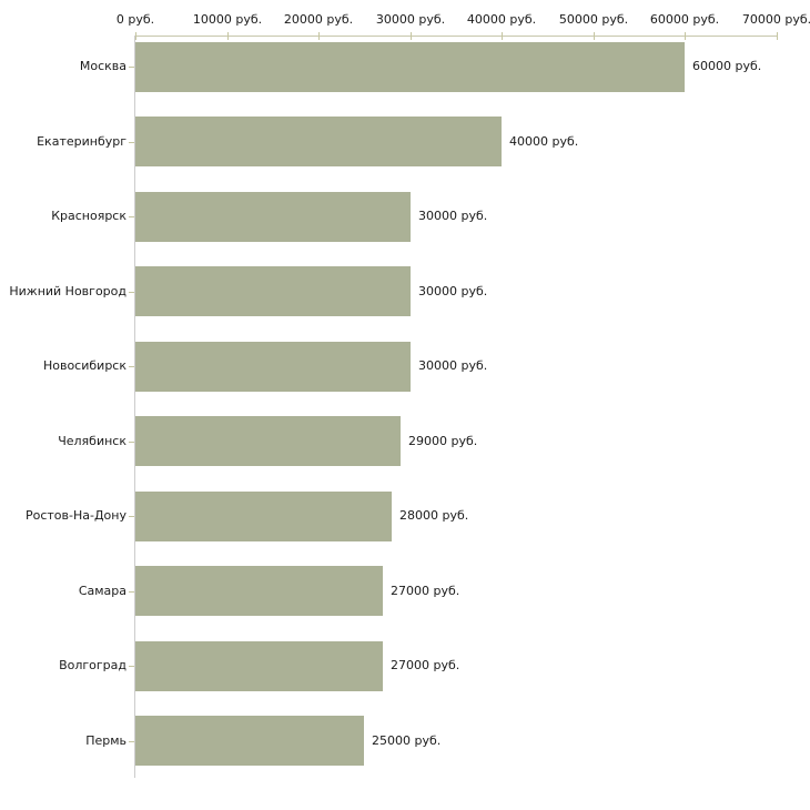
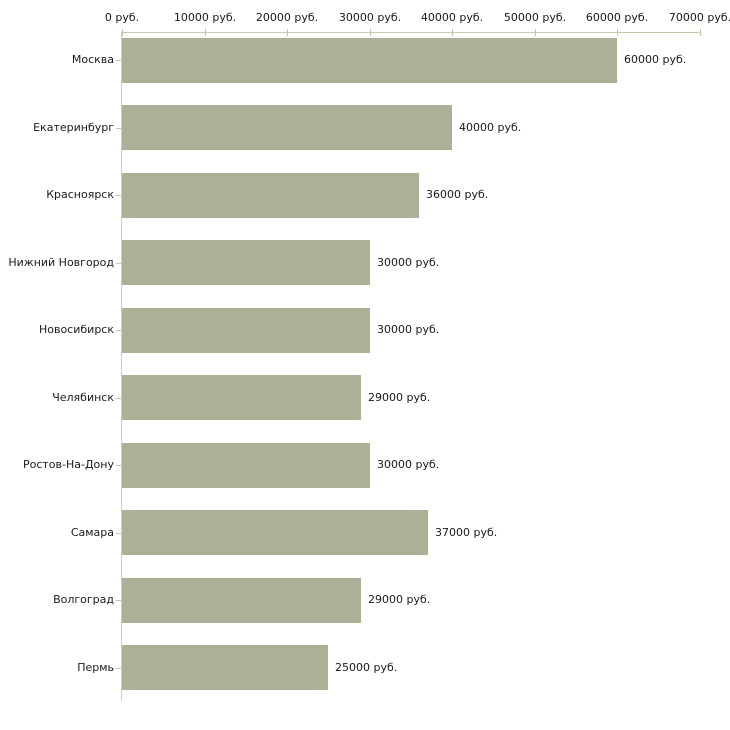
Красноярск: 30000 -> 36000
Ростов-На-Дону: 28000 -> 30000
Самара: 27000 -> 37000
Волгоград: 27000 -> 29000
